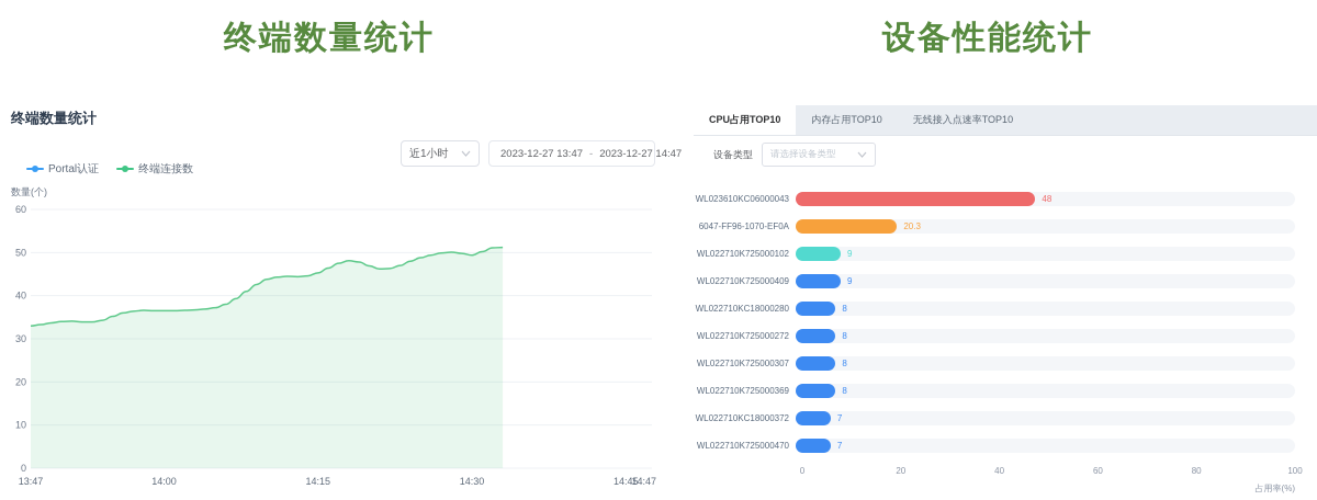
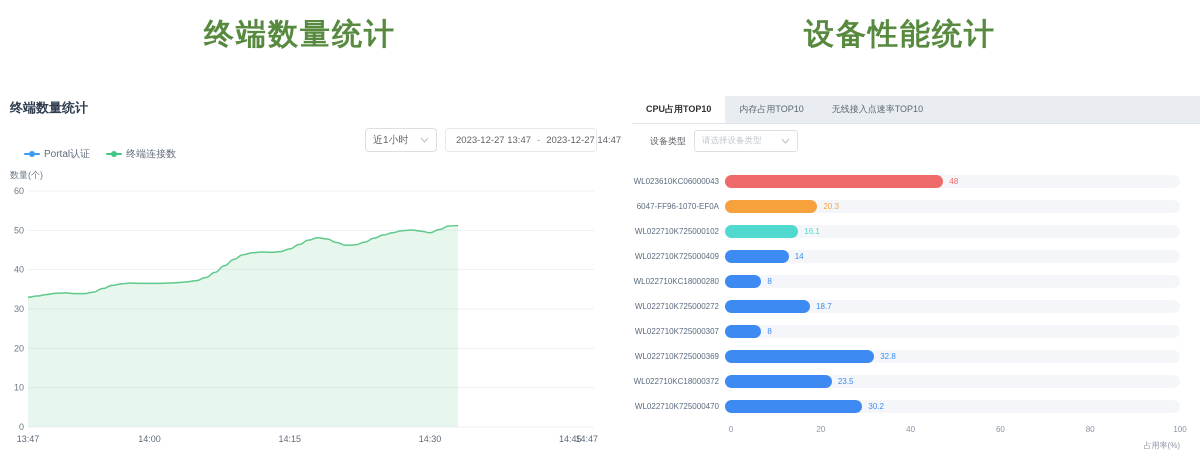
CPU占用TOP10/WL022710K725000102: 9 -> 16.1
CPU占用TOP10/WL022710K725000409: 9 -> 14
CPU占用TOP10/WL022710K725000272: 8 -> 18.7
CPU占用TOP10/WL022710K725000369: 8 -> 32.8
CPU占用TOP10/WL022710KC18000372: 7 -> 23.5
CPU占用TOP10/WL022710K725000470: 7 -> 30.2
